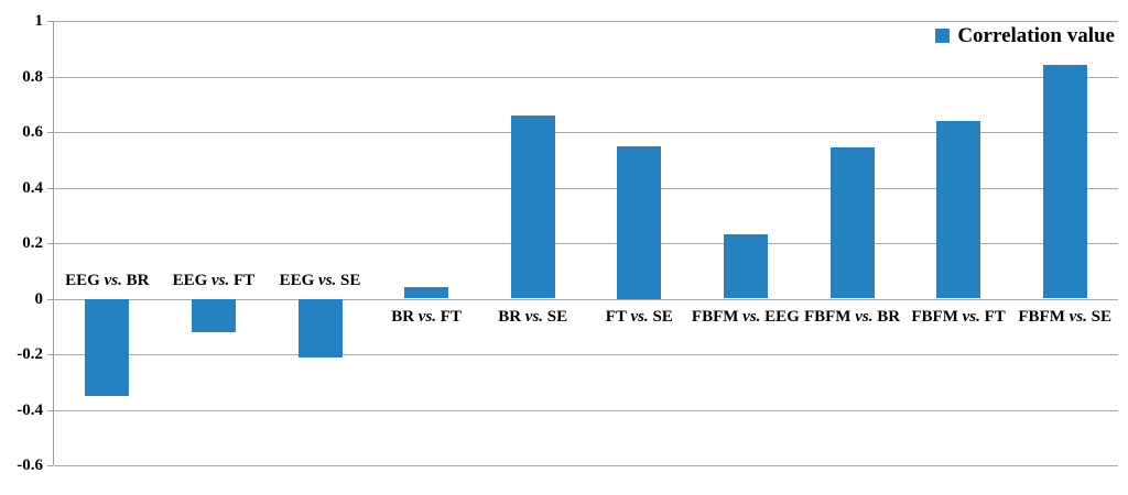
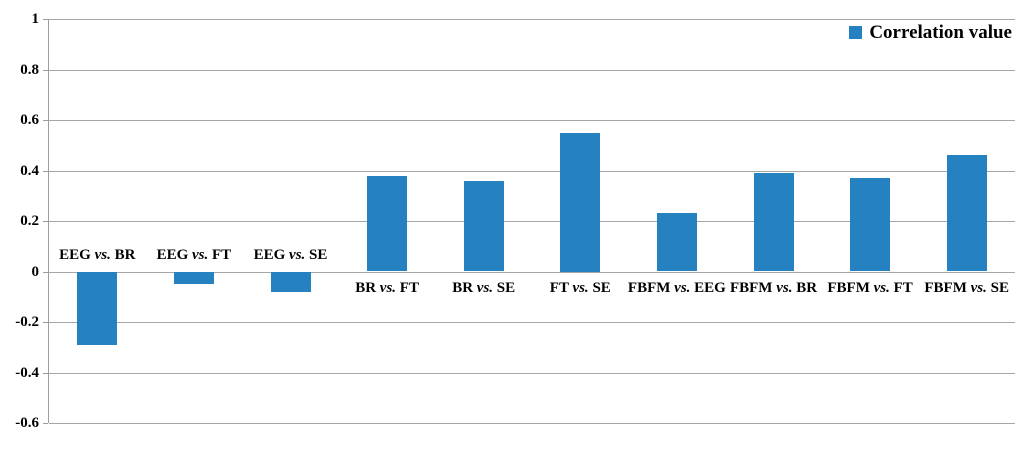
EEG vs. BR: -0.35 -> -0.29
EEG vs. FT: -0.12 -> -0.05
EEG vs. SE: -0.21 -> -0.08
BR vs. FT: 0.04 -> 0.38
BR vs. SE: 0.66 -> 0.36
FBFM vs. BR: 0.55 -> 0.39
FBFM vs. FT: 0.64 -> 0.37
FBFM vs. SE: 0.84 -> 0.46
